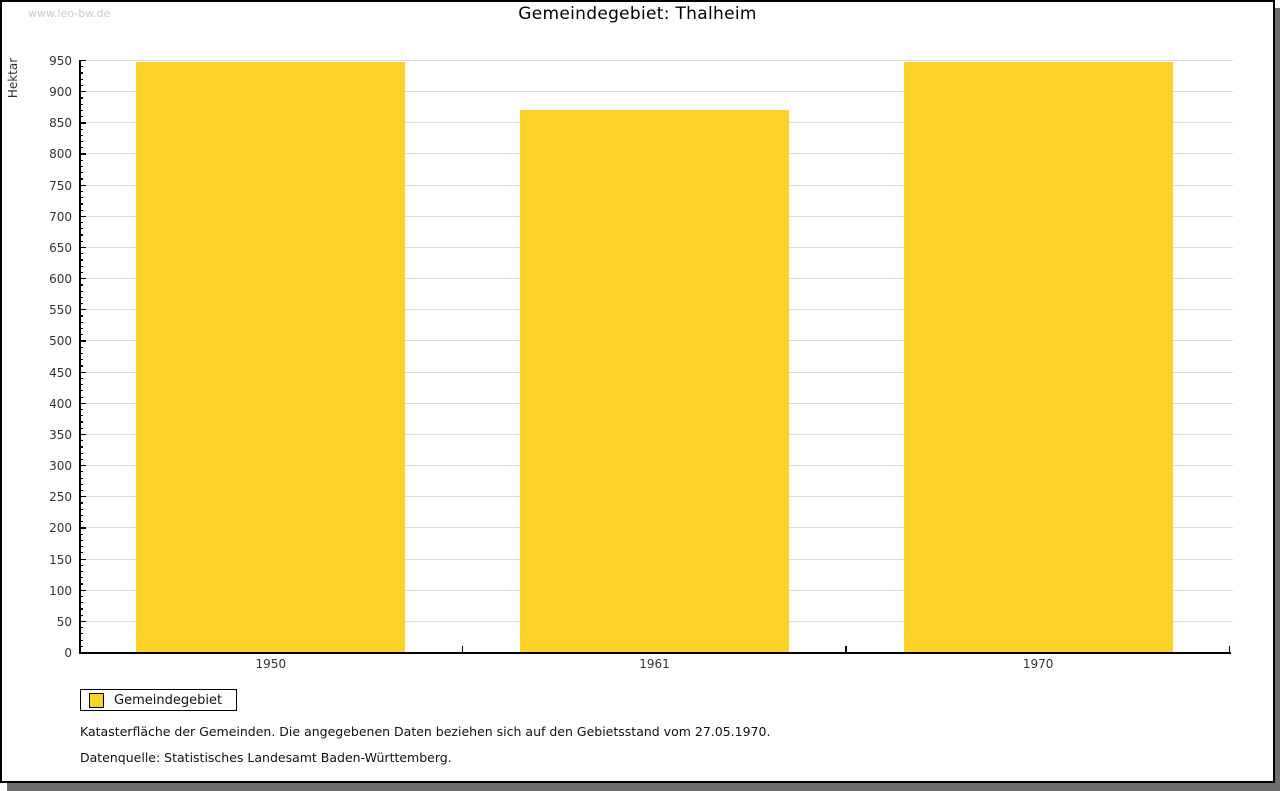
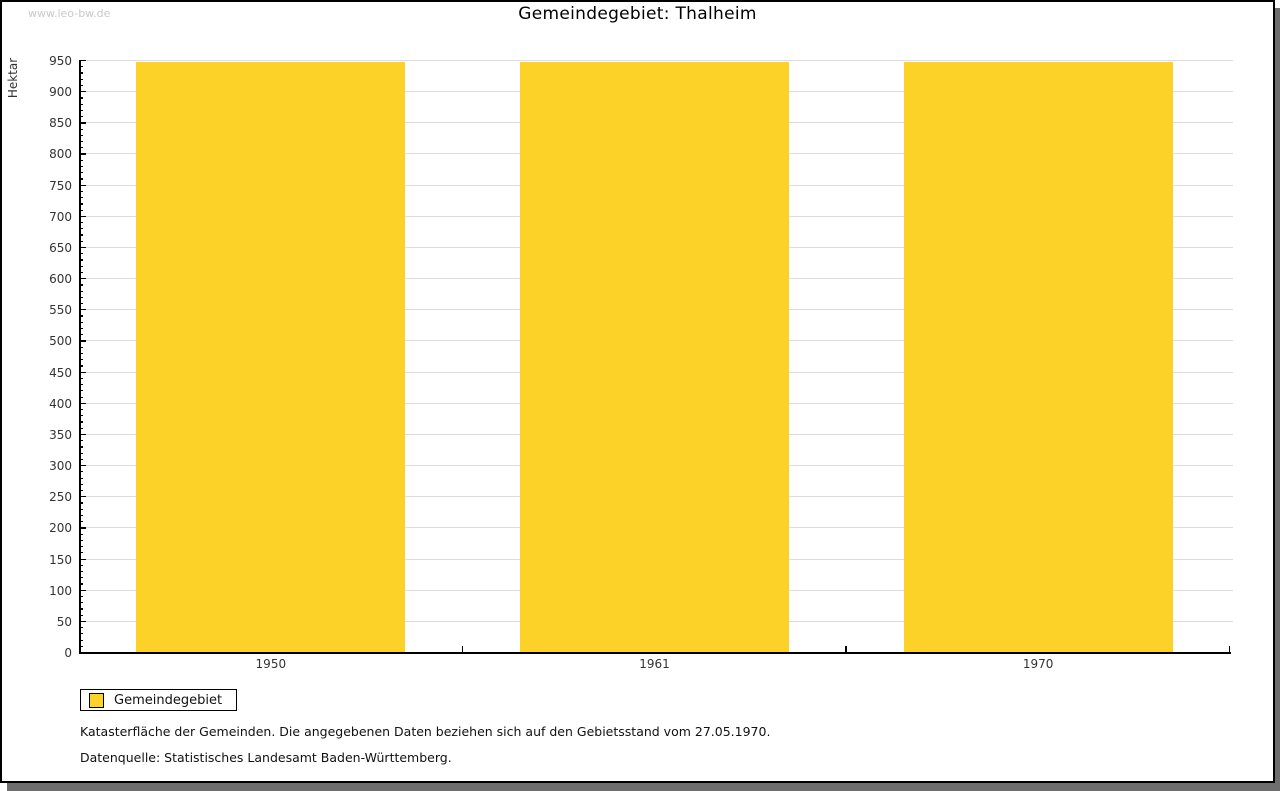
1961: 870 -> 950
